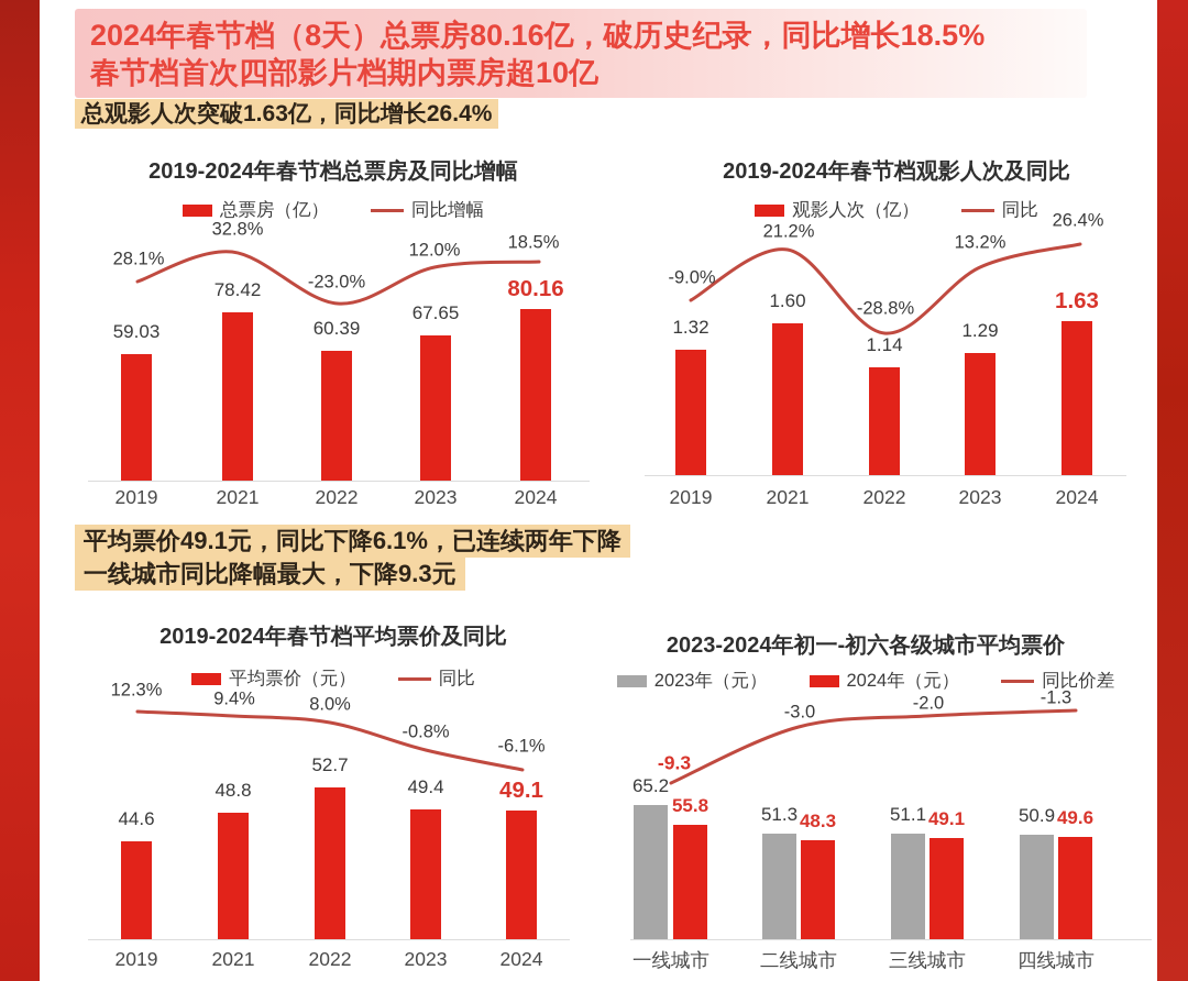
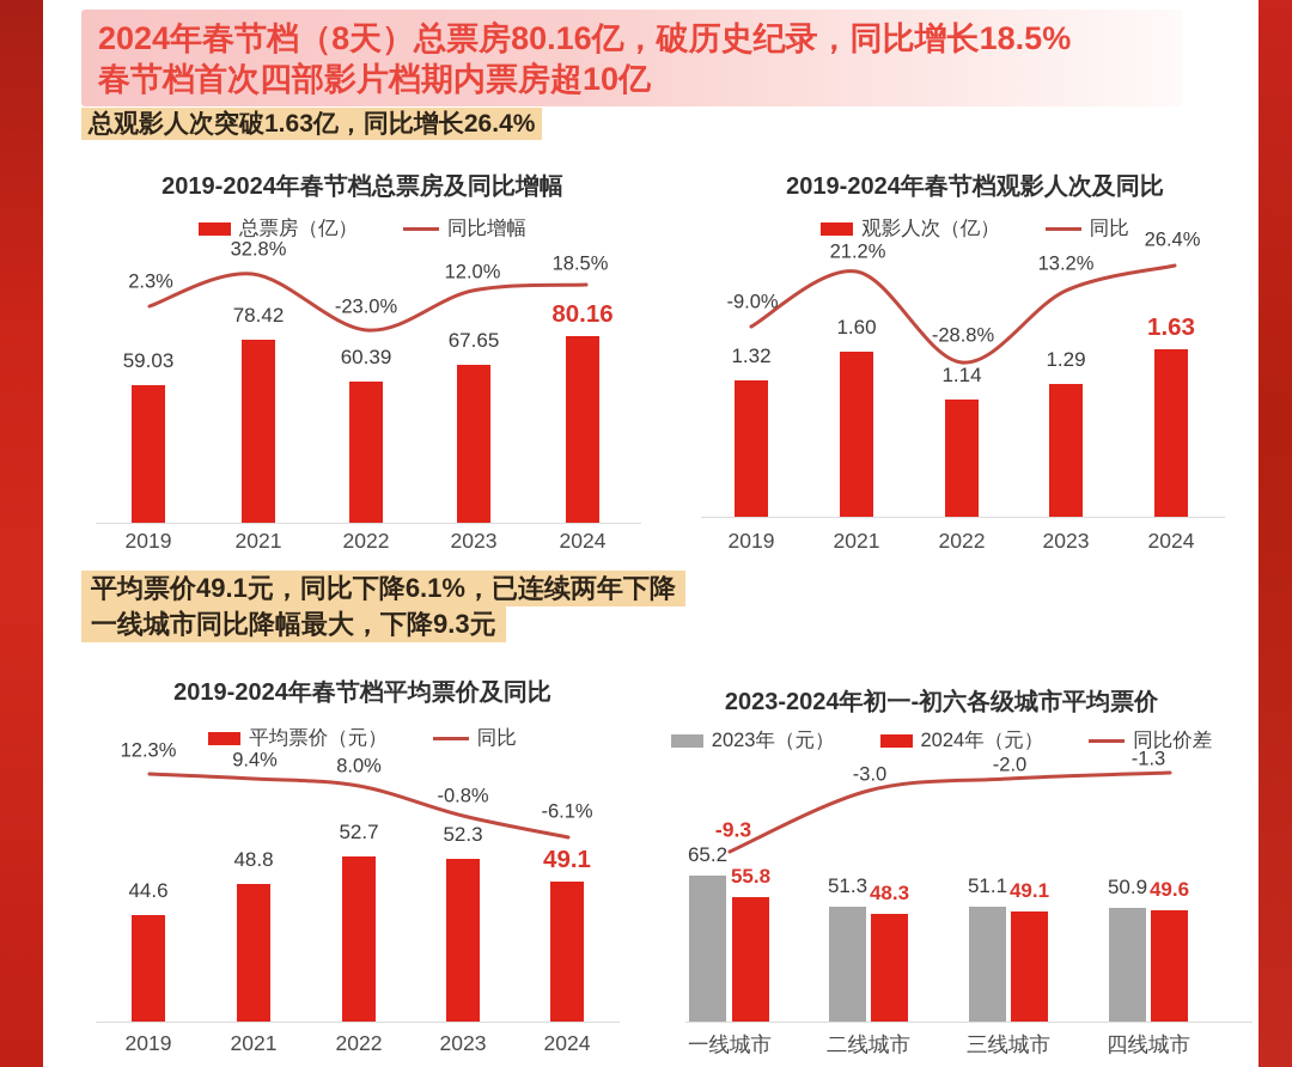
2019-2024年春节档总票房及同比增幅/同比增幅/2019: 28.1% -> 2.3%
2019-2024年春节档平均票价及同比/平均票价（元）/2023: 49.4 -> 52.3
